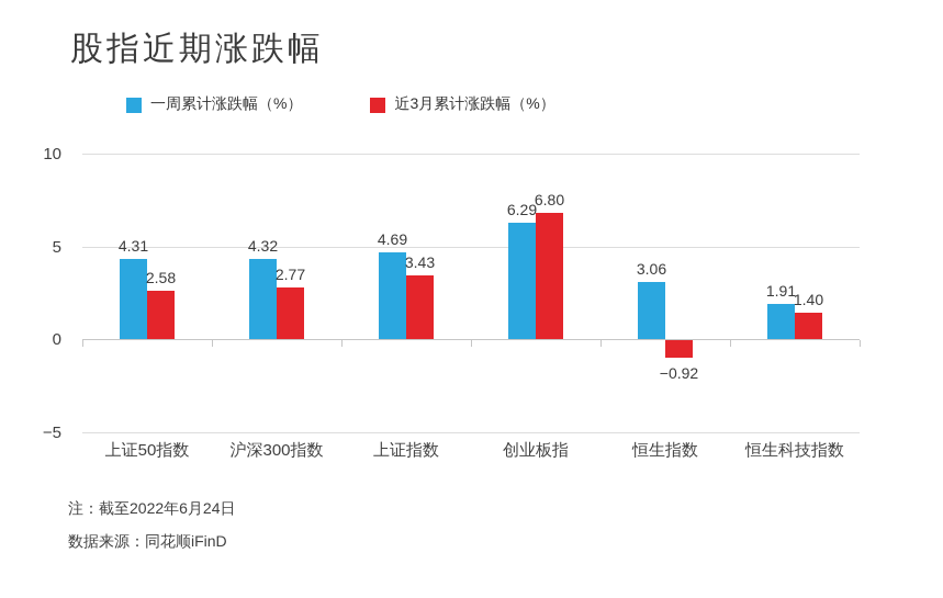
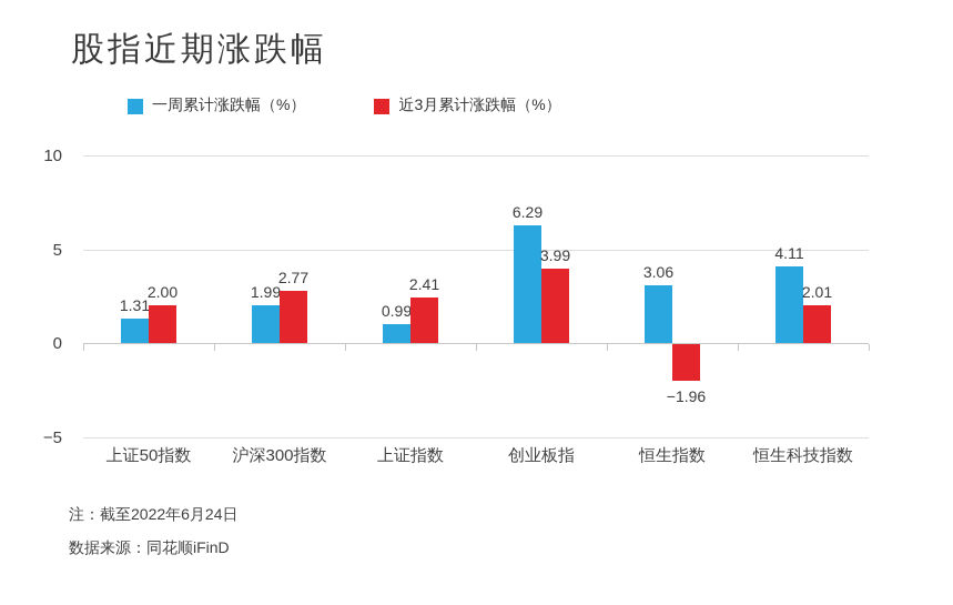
一周累计涨跌幅（%）/上证50指数: 4.31 -> 1.31
近3月累计涨跌幅（%）/上证50指数: 2.58 -> 2.00
一周累计涨跌幅（%）/沪深300指数: 4.32 -> 1.99
一周累计涨跌幅（%）/上证指数: 4.69 -> 0.99
近3月累计涨跌幅（%）/上证指数: 3.43 -> 2.41
近3月累计涨跌幅（%）/创业板指: 6.80 -> 3.99
近3月累计涨跌幅（%）/恒生指数: −0.92 -> −1.96
一周累计涨跌幅（%）/恒生科技指数: 1.91 -> 4.11
近3月累计涨跌幅（%）/恒生科技指数: 1.40 -> 2.01
